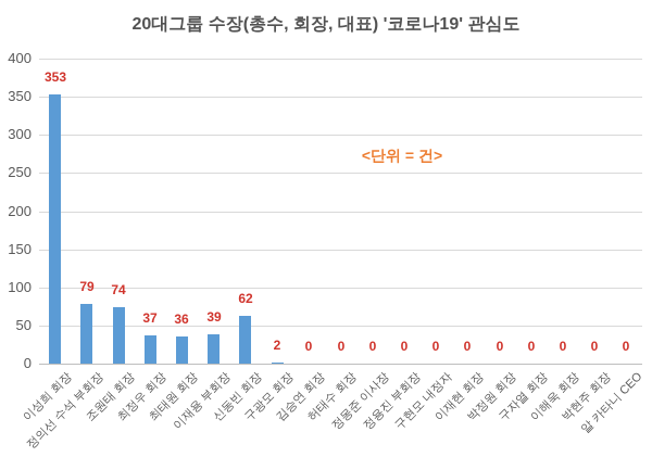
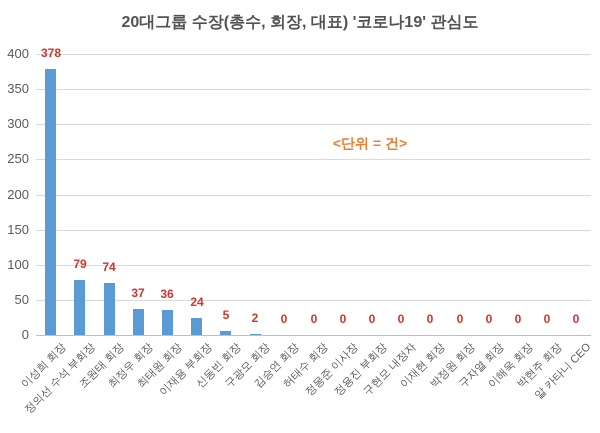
이성희 회장: 353 -> 378
이재용 부회장: 39 -> 24
신동빈 회장: 62 -> 5
